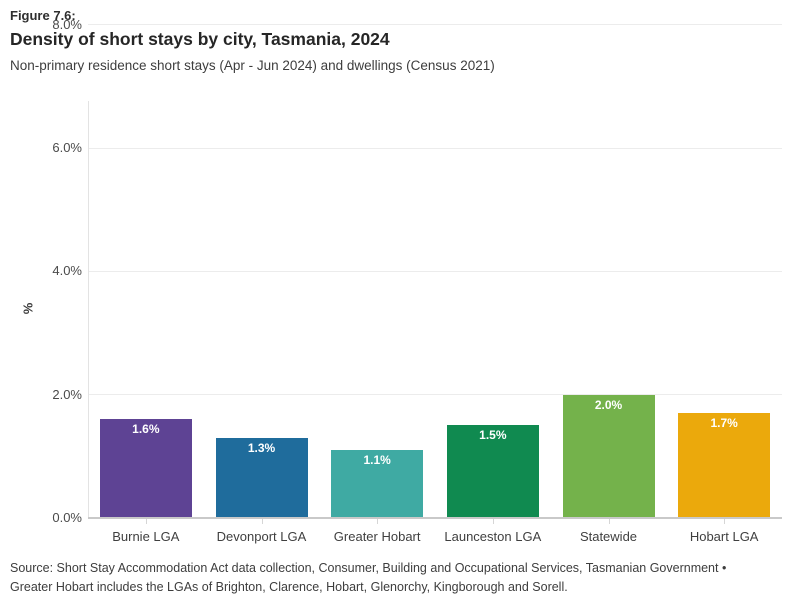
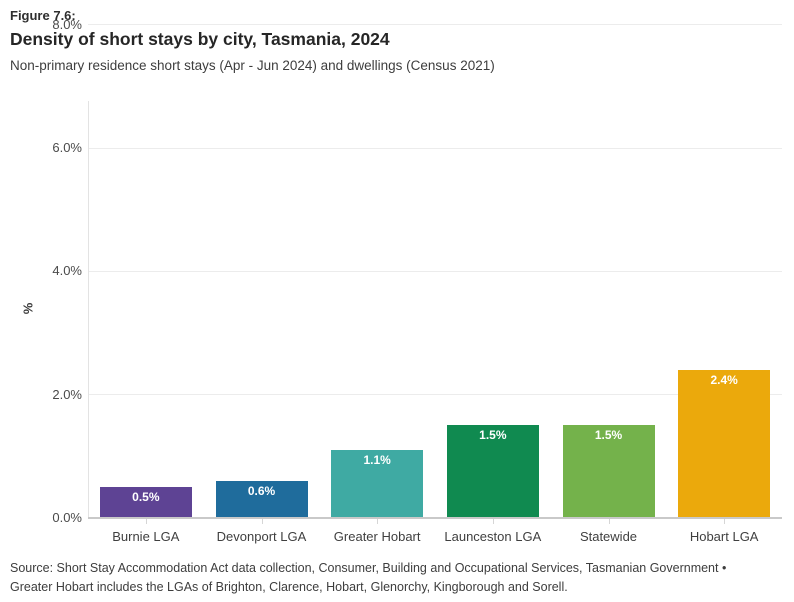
Burnie LGA: 1.6% -> 0.5%
Devonport LGA: 1.3% -> 0.6%
Statewide: 2.0% -> 1.5%
Hobart LGA: 1.7% -> 2.4%
